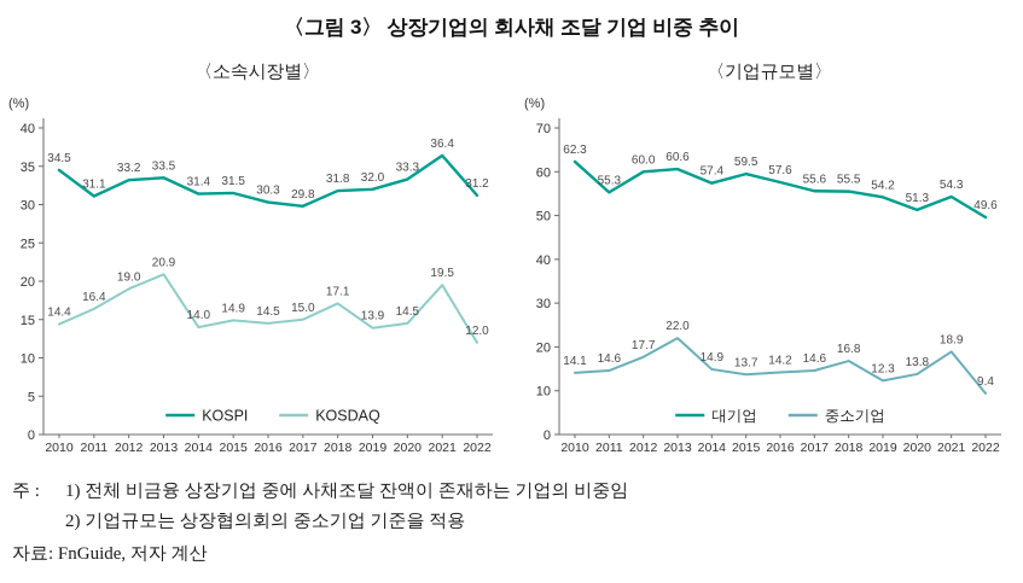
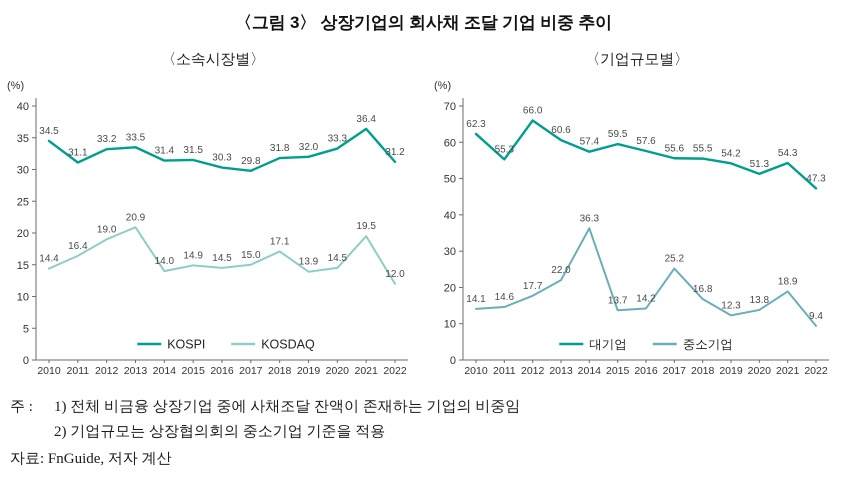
〈기업규모별〉/대기업/2012: 60.0 -> 66.0
〈기업규모별〉/중소기업/2014: 14.9 -> 36.3
〈기업규모별〉/중소기업/2017: 14.6 -> 25.2
〈기업규모별〉/대기업/2022: 49.6 -> 47.3
